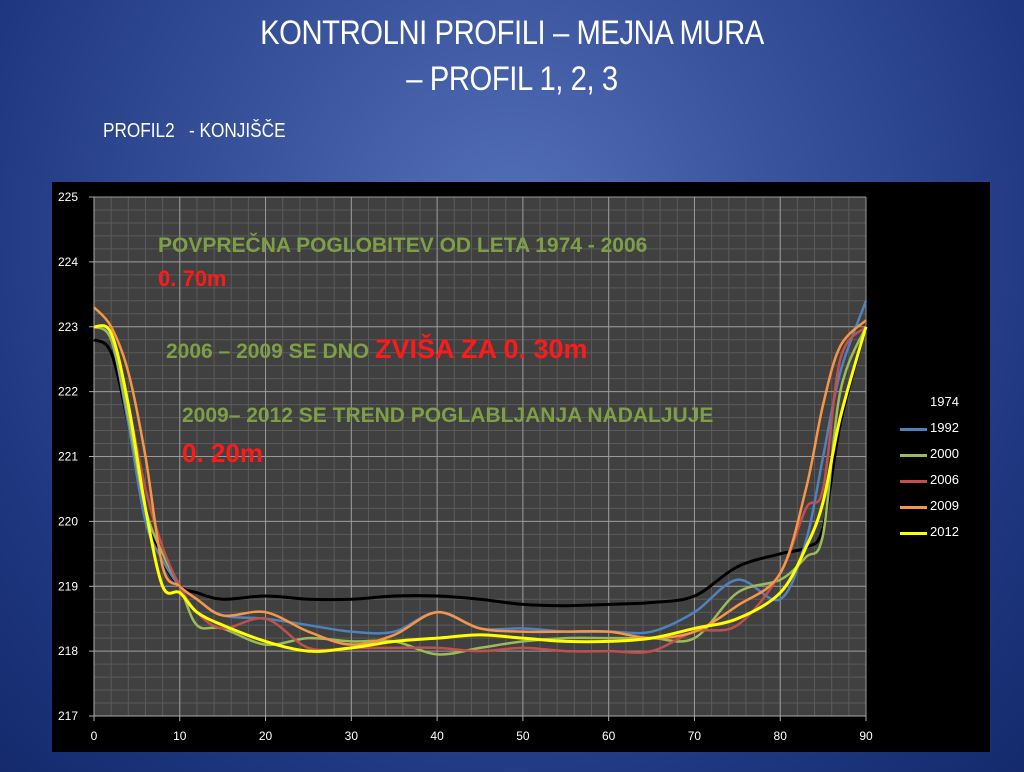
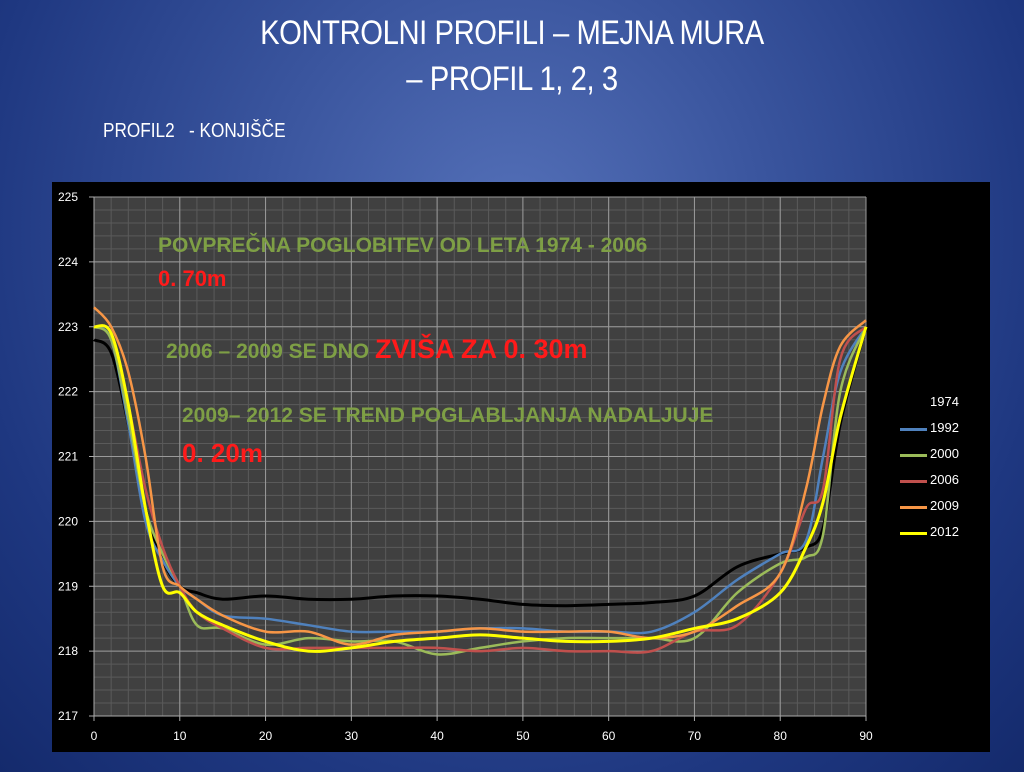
2006/20: 218.5 -> 218.1
2009/20: 218.6 -> 218.3
1992/40: 218.6 -> 218.3
2009/40: 218.6 -> 218.3
1992/80: 218.8 -> 219.5
2000/80: 219.1 -> 219.3
1992/90: 223.4 -> 223.0
